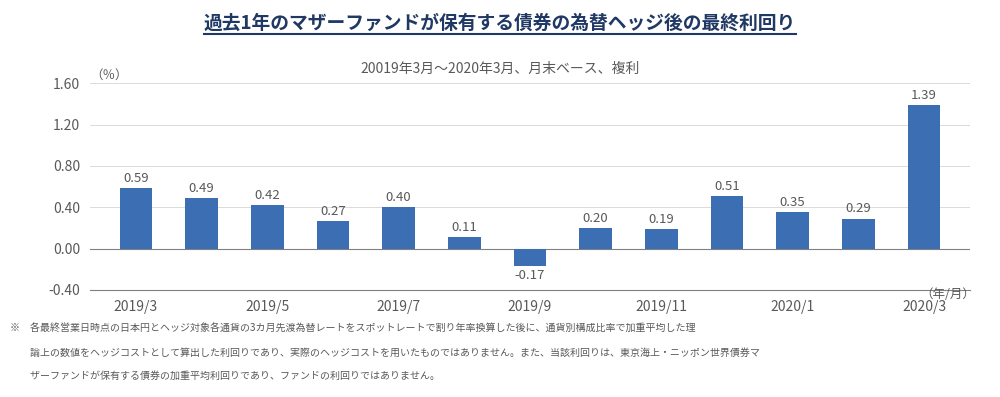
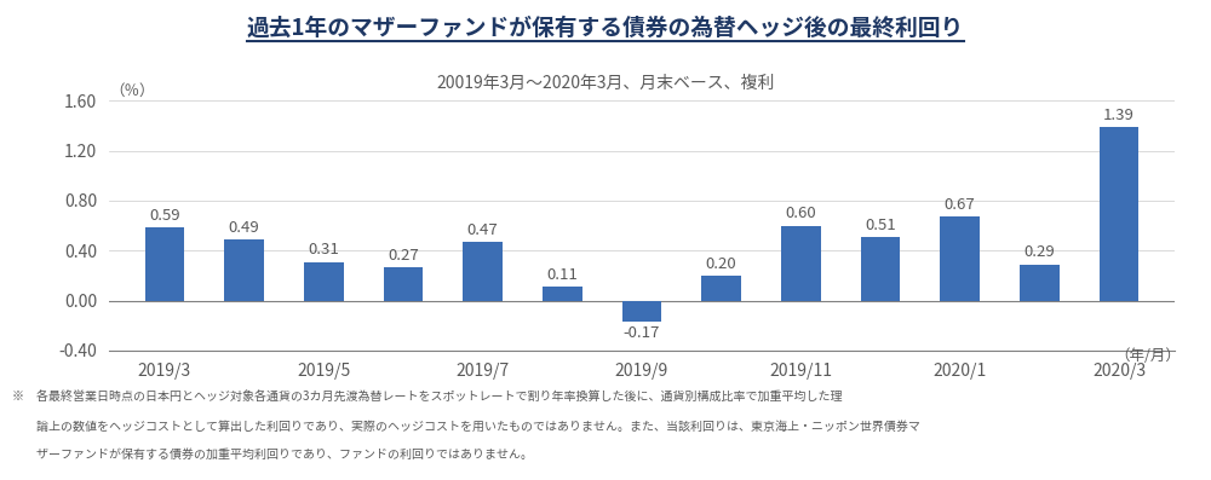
2019/5: 0.42 -> 0.31
2019/7: 0.40 -> 0.47
2019/11: 0.19 -> 0.60
2020/1: 0.35 -> 0.67
